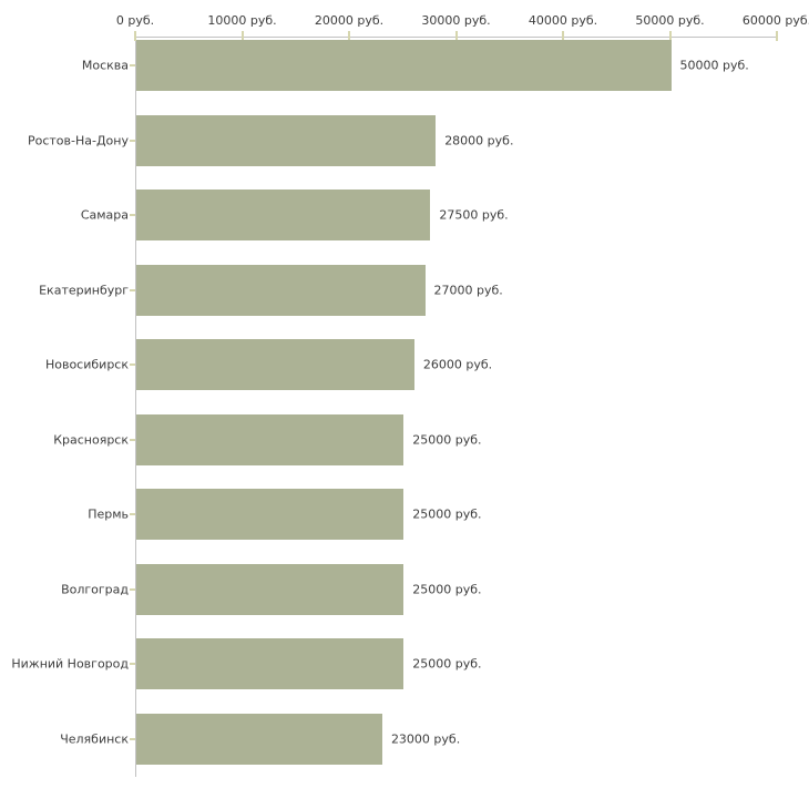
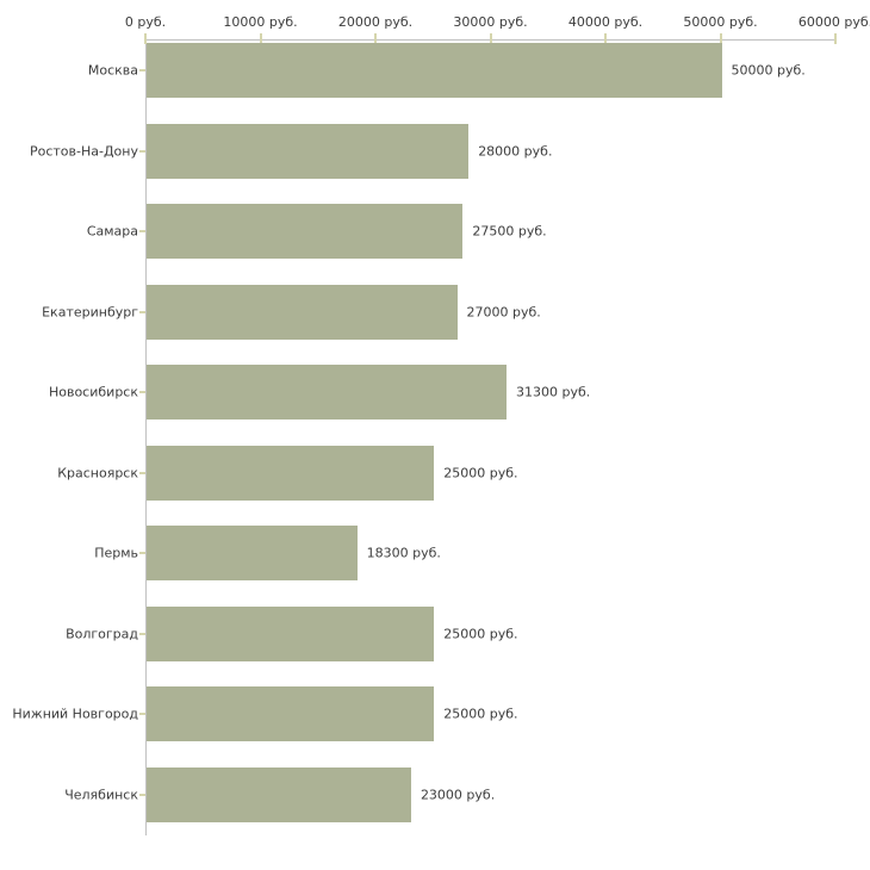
Новосибирск: 26000 -> 31300
Пермь: 25000 -> 18300
